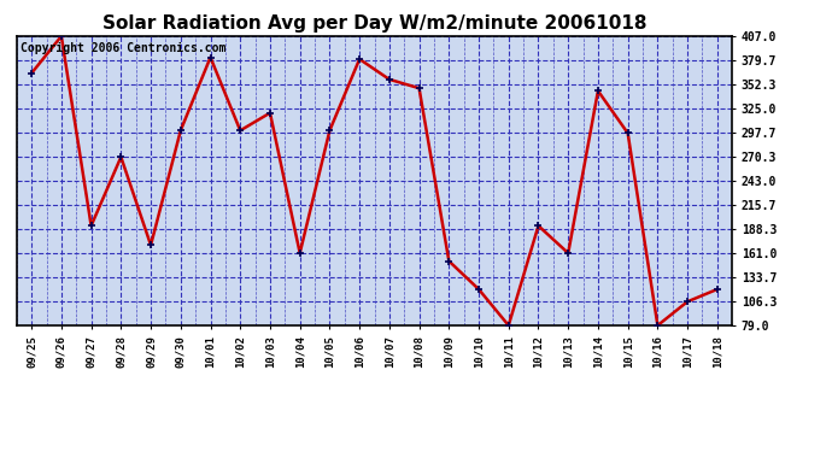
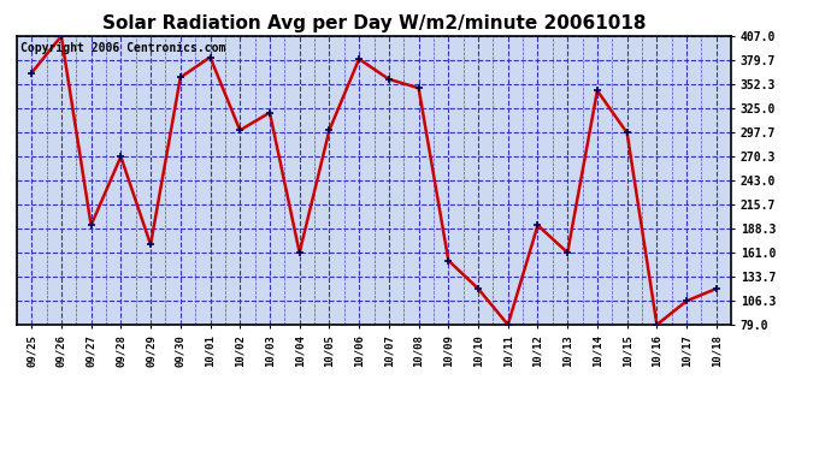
09/30: 300 -> 360
